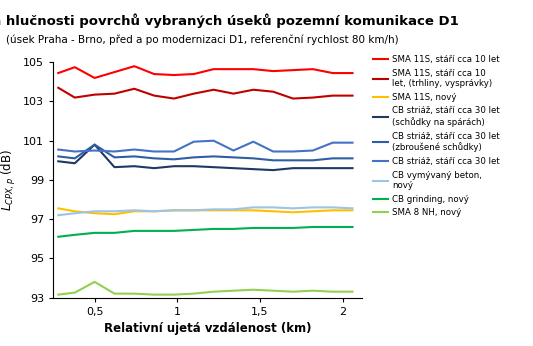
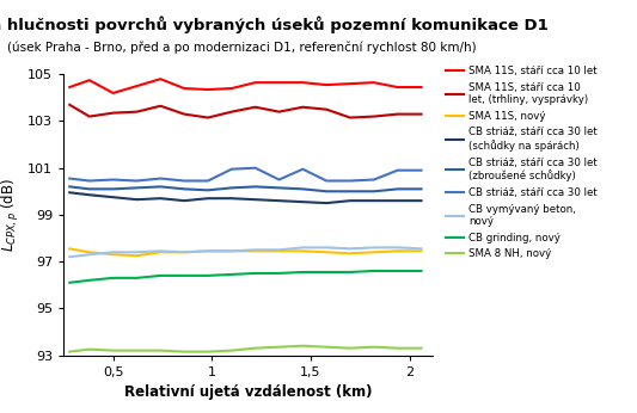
CB striáž, stáří cca 30 let (schůdky na spárách)/0,5: 100.8 -> 99.8
CB striáž, stáří cca 30 let (zbroušené schůdky)/0,5: 100.8 -> 100.1
SMA 8 NH, nový/0,5: 93.8 -> 93.2
